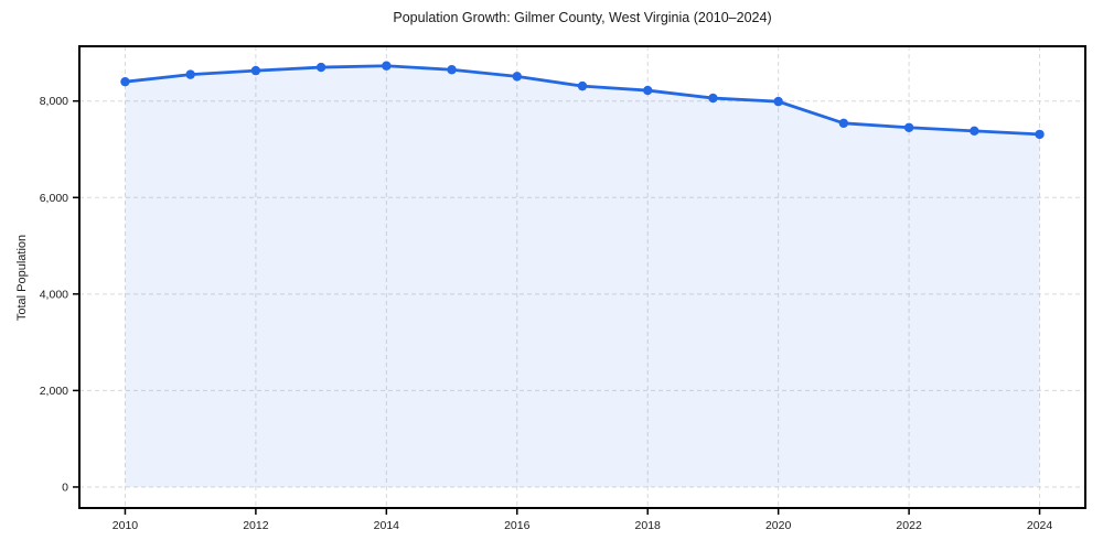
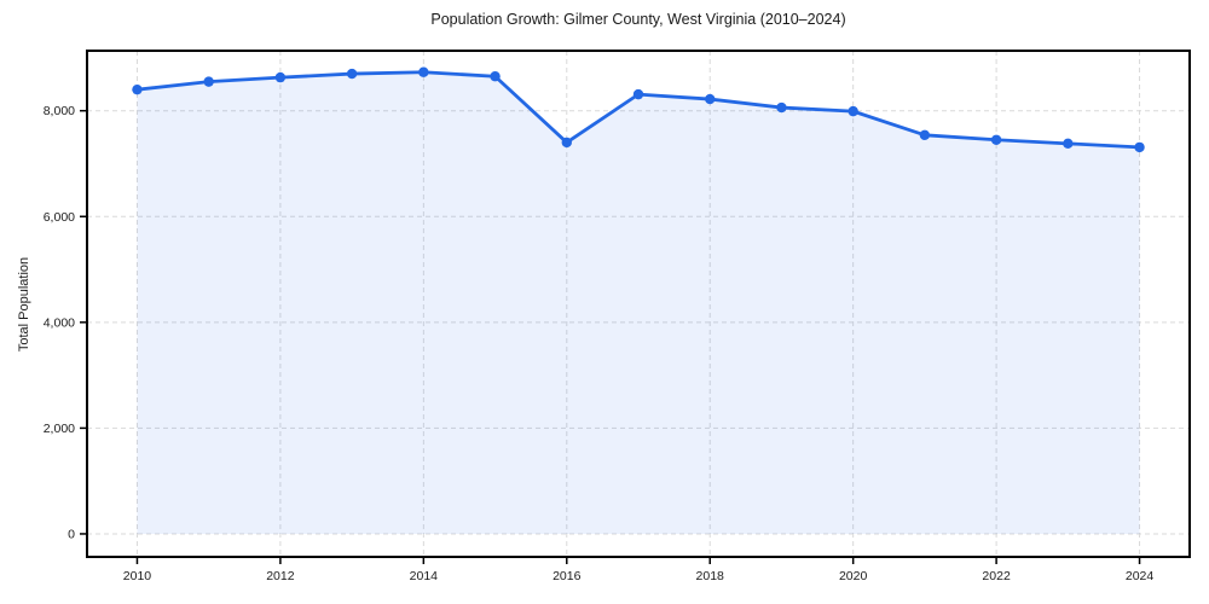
2016: 8500 -> 7400
